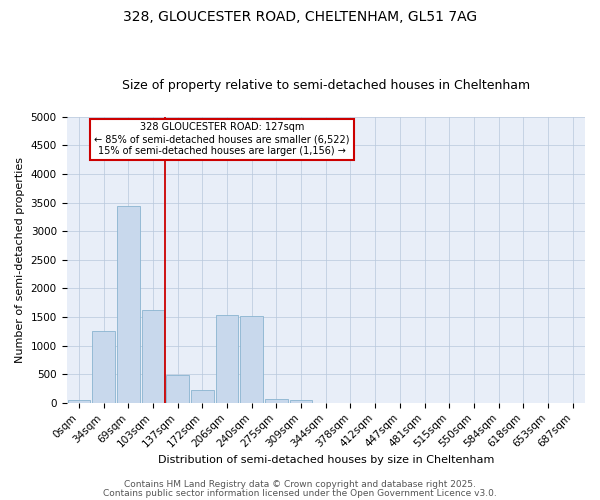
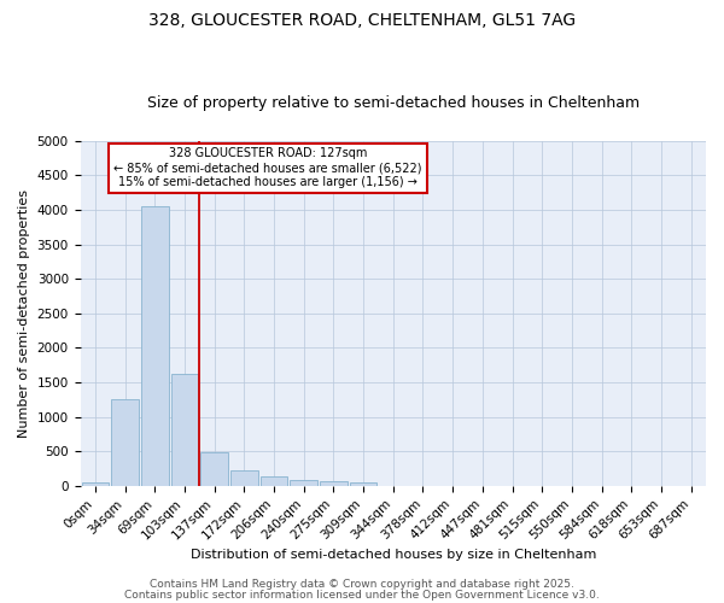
69sqm: 3440 -> 4050
206sqm: 1540 -> 130
240sqm: 1520 -> 90
